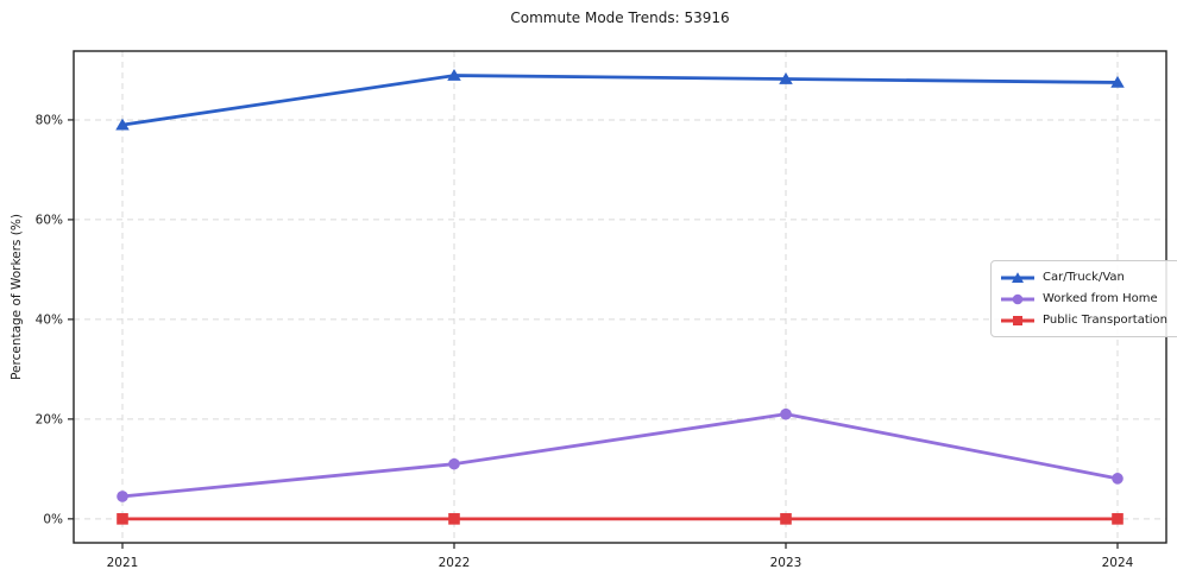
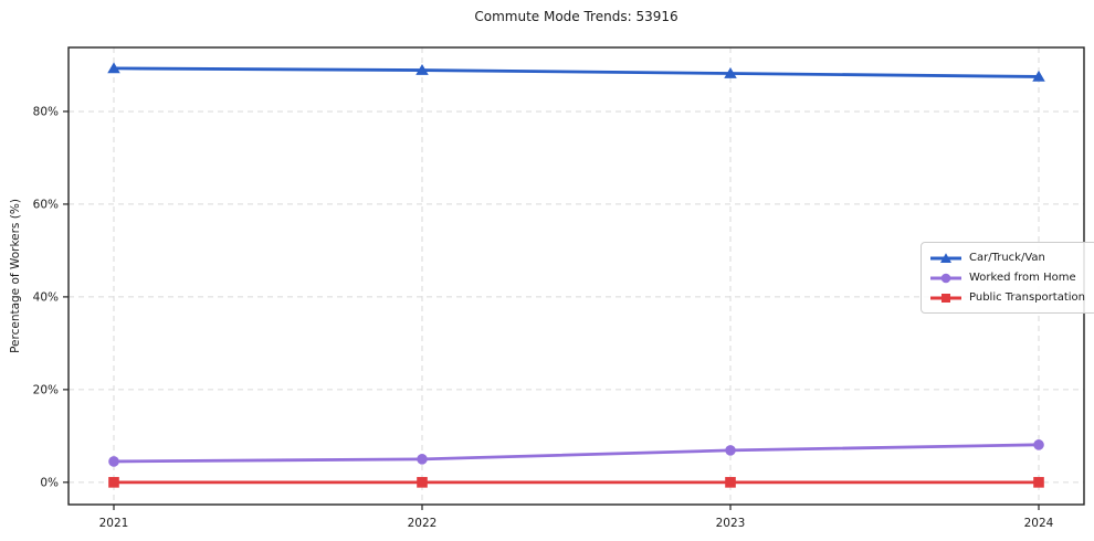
Car/Truck/Van/2021: 79% -> 89%
Worked from Home/2022: 11% -> 5%
Worked from Home/2023: 21% -> 7%
